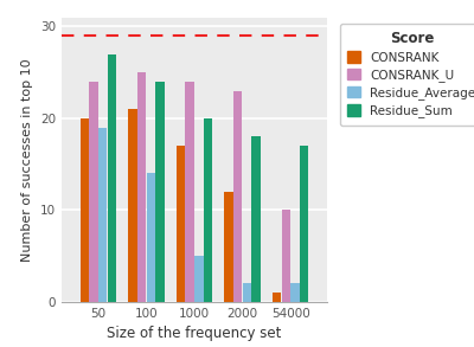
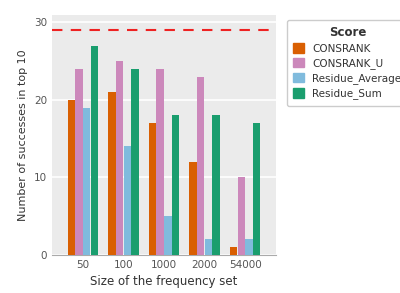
Residue_Sum/1000: 20 -> 18
